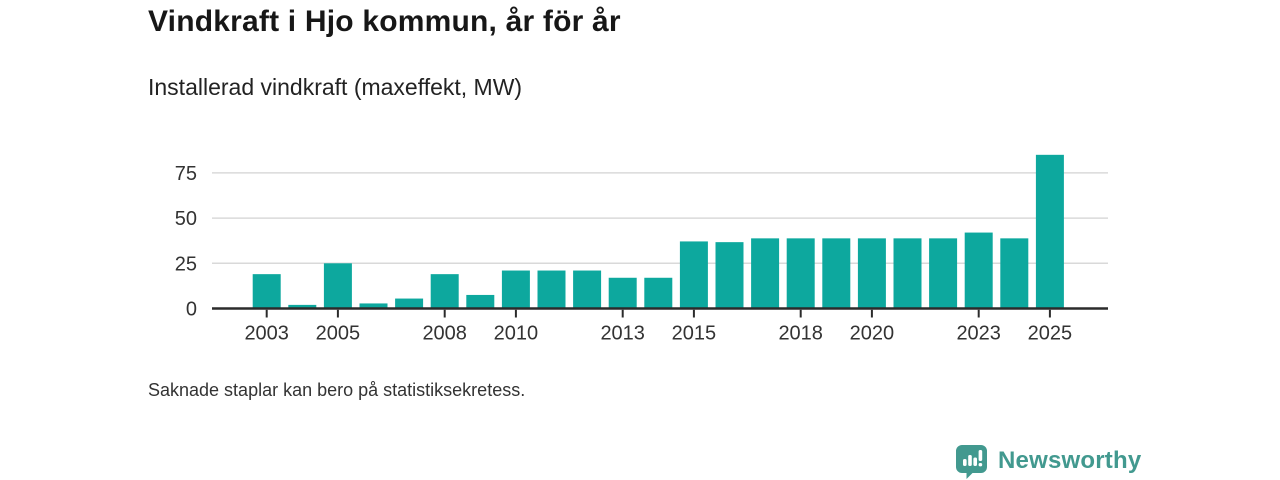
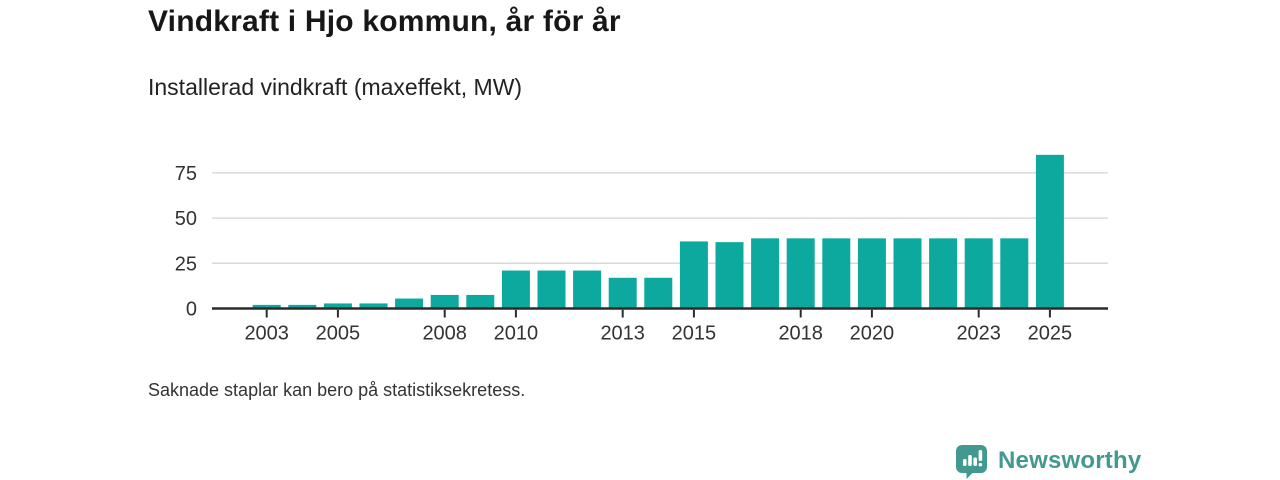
2003: 19 -> 2
2005: 25 -> 3
2008: 19 -> 8
2023: 42 -> 39
